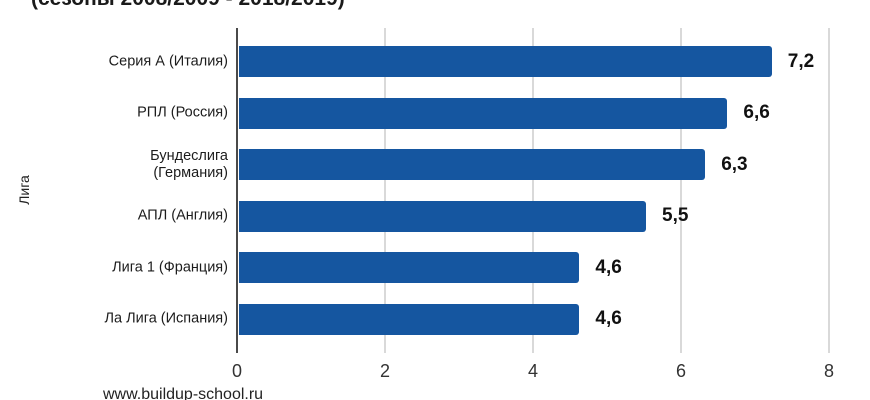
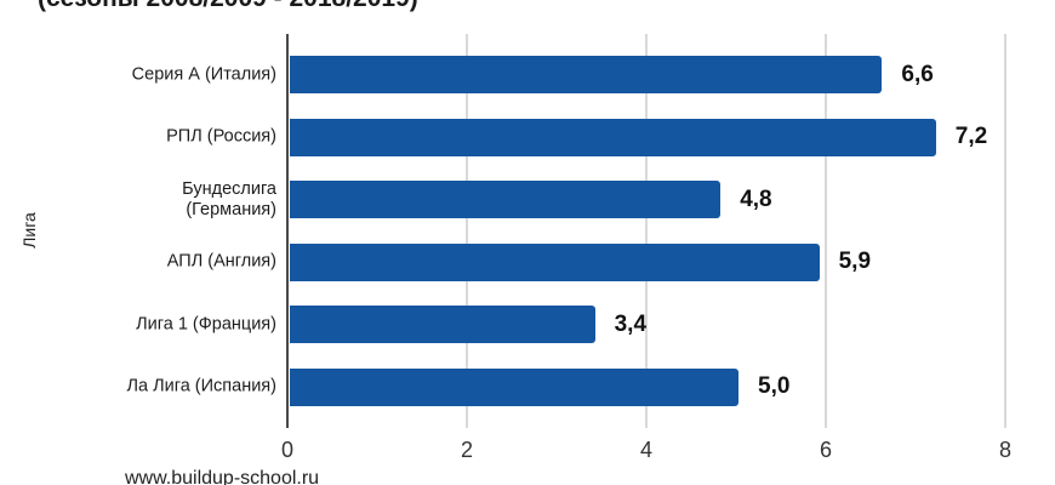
Серия А (Италия): 7,2 -> 6,6
РПЛ (Россия): 6,6 -> 7,2
Бундеслига (Германия): 6,3 -> 4,8
АПЛ (Англия): 5,5 -> 5,9
Лига 1 (Франция): 4,6 -> 3,4
Ла Лига (Испания): 4,6 -> 5,0
